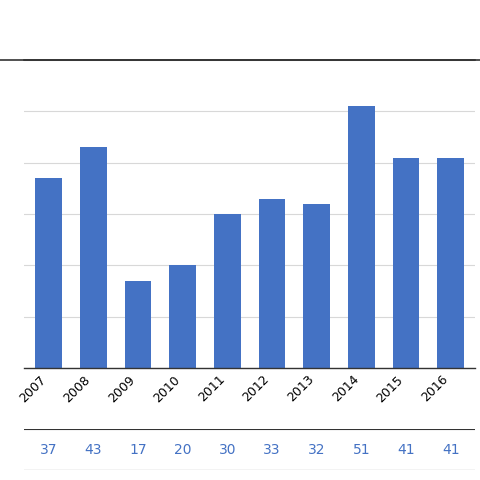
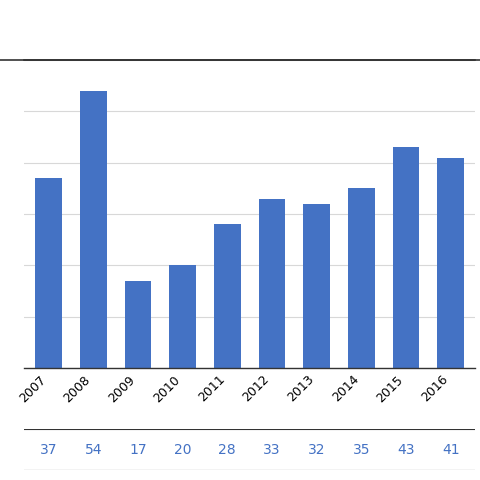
2008: 43 -> 54
2011: 30 -> 28
2014: 51 -> 35
2015: 41 -> 43
